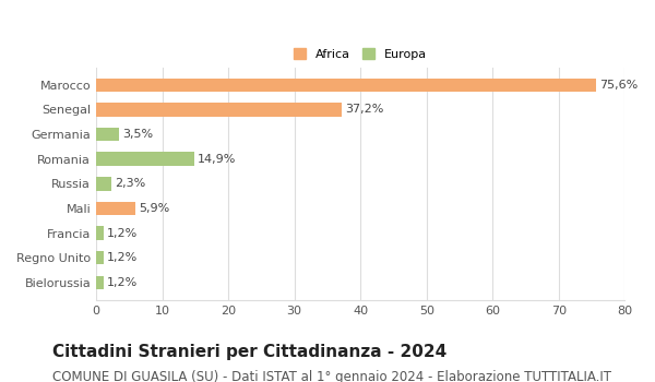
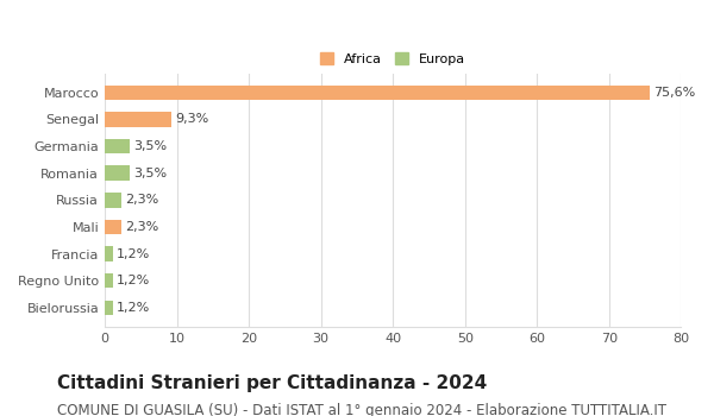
Senegal: 37,2% -> 9,3%
Romania: 14,9% -> 3,5%
Mali: 5,9% -> 2,3%
